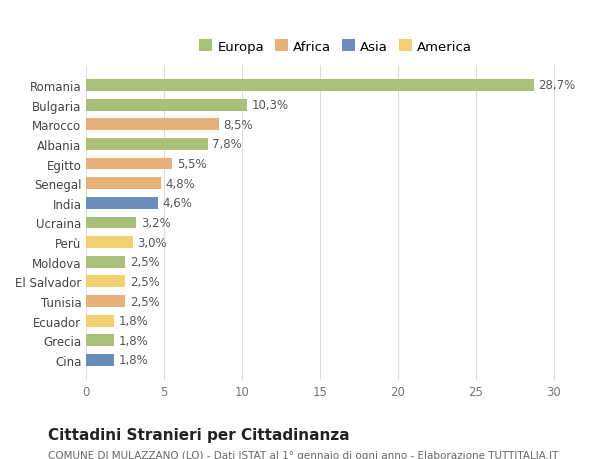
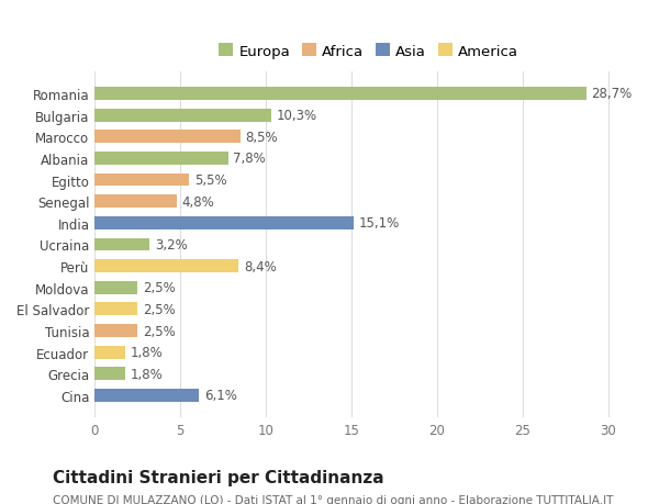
India: 4,6% -> 15,1%
Perù: 3,0% -> 8,4%
Cina: 1,8% -> 6,1%
